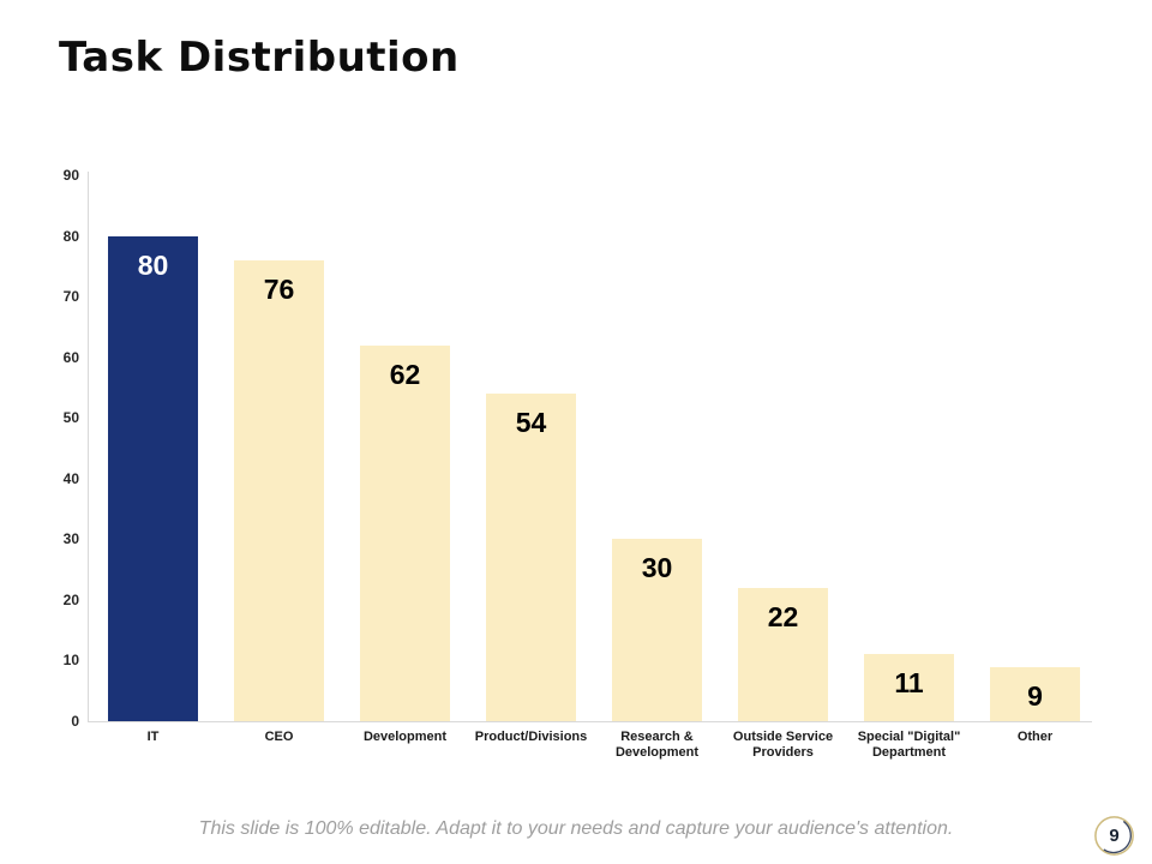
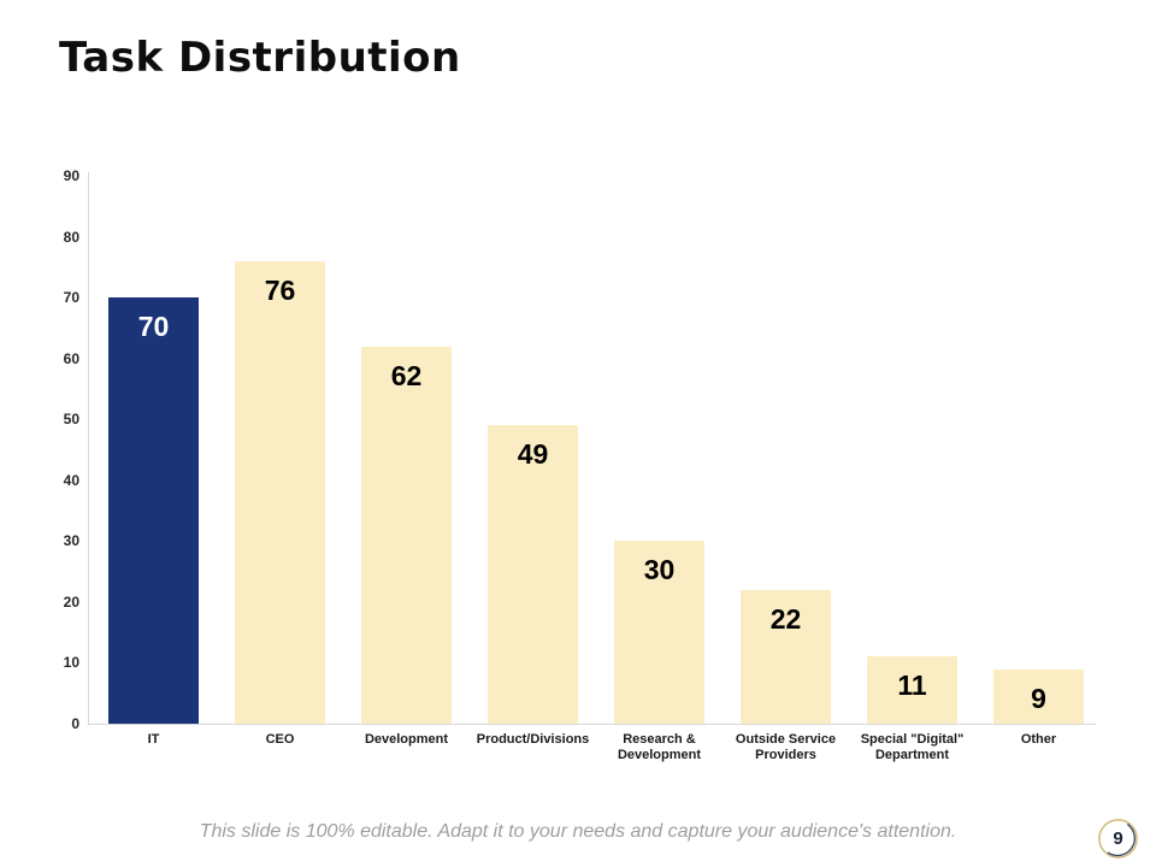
IT: 80 -> 70
Product/Divisions: 54 -> 49
